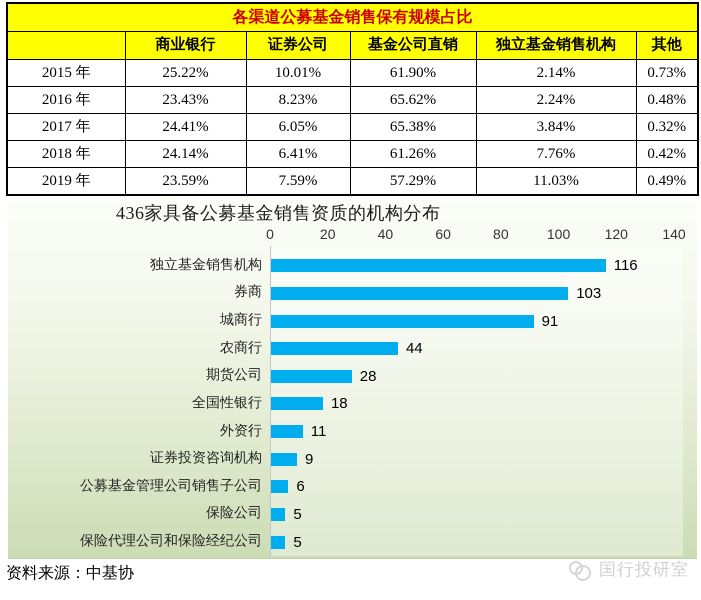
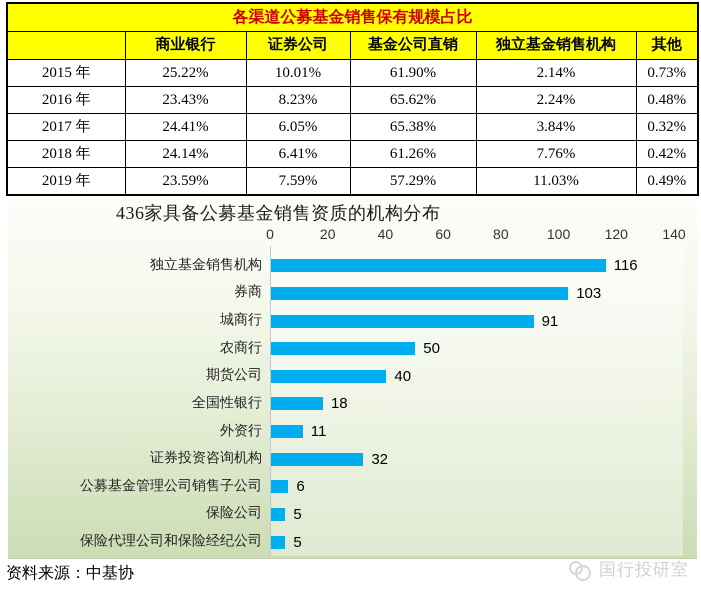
农商行: 44 -> 50
期货公司: 28 -> 40
证券投资咨询机构: 9 -> 32
